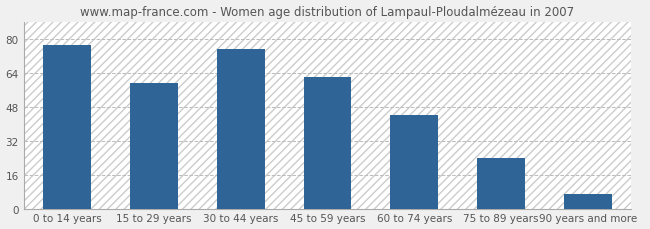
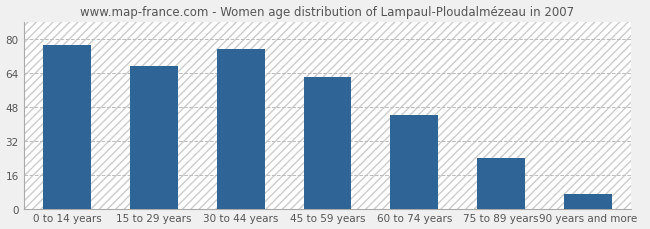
15 to 29 years: 59 -> 67
